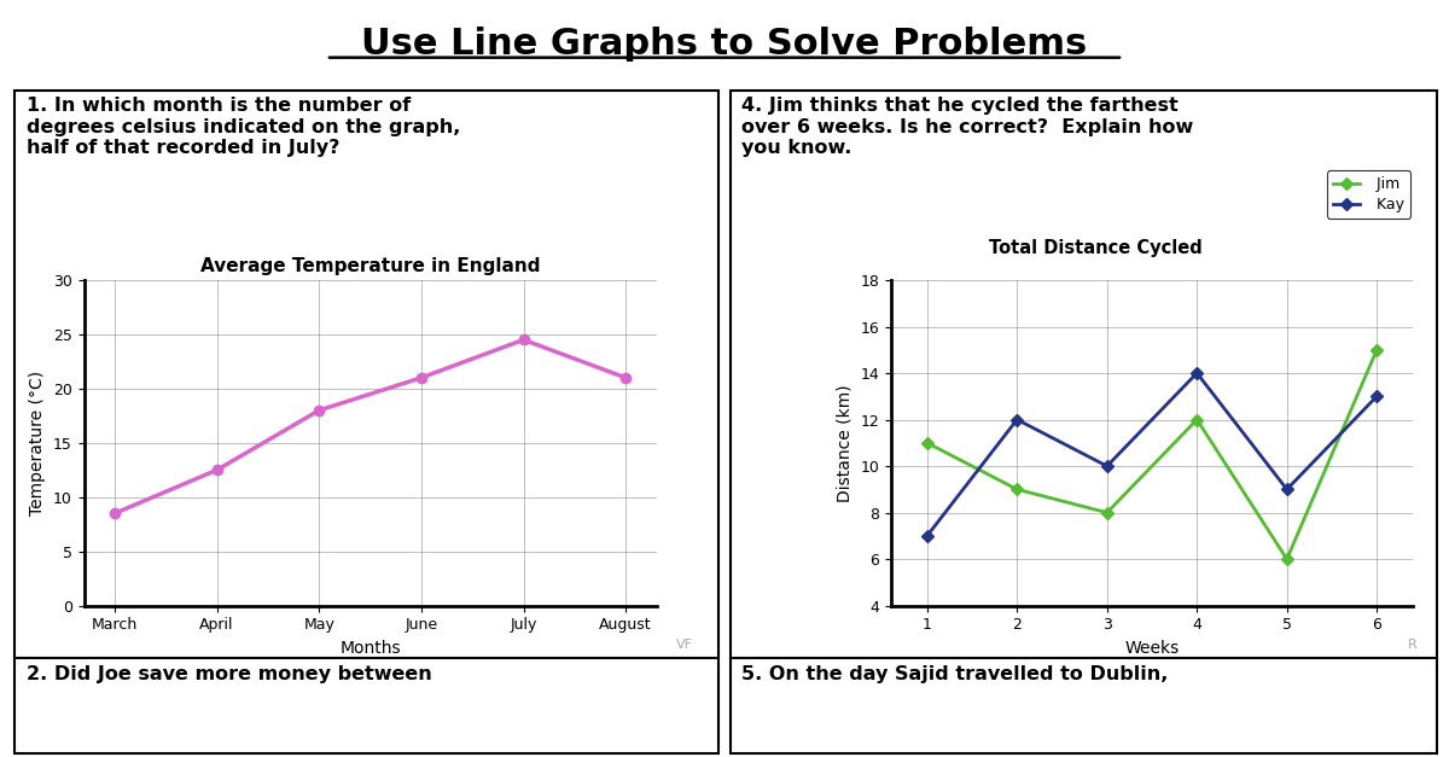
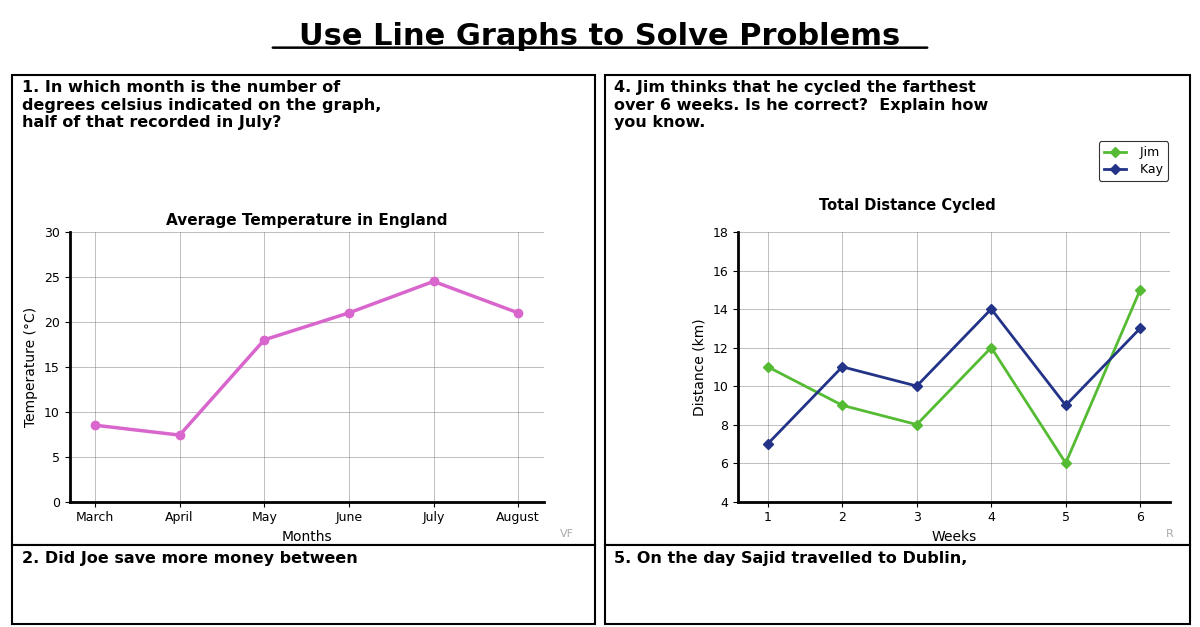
Average Temperature in England/April: 12.5 -> 7.4
Kay/2: 12 -> 11
